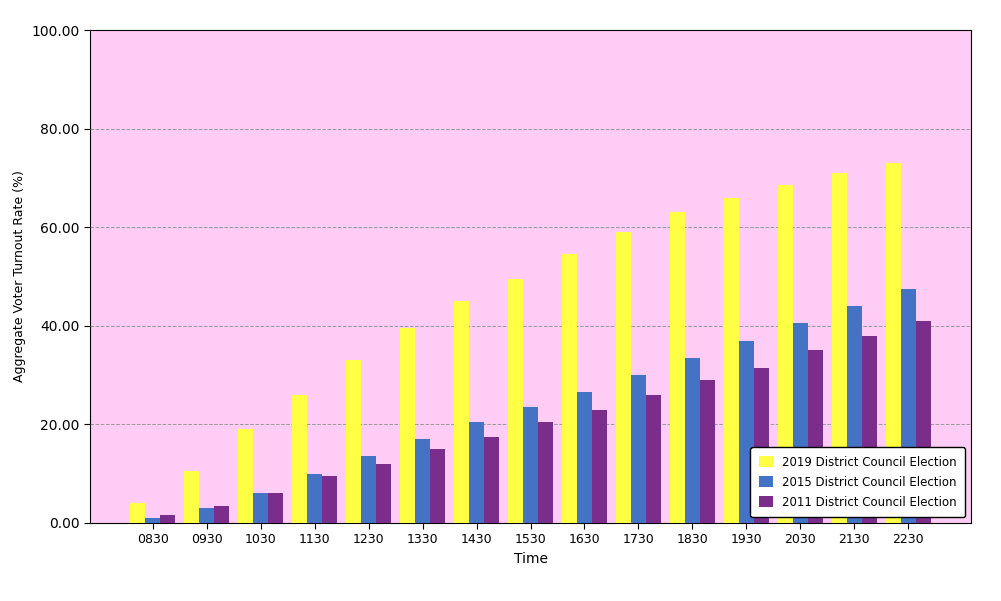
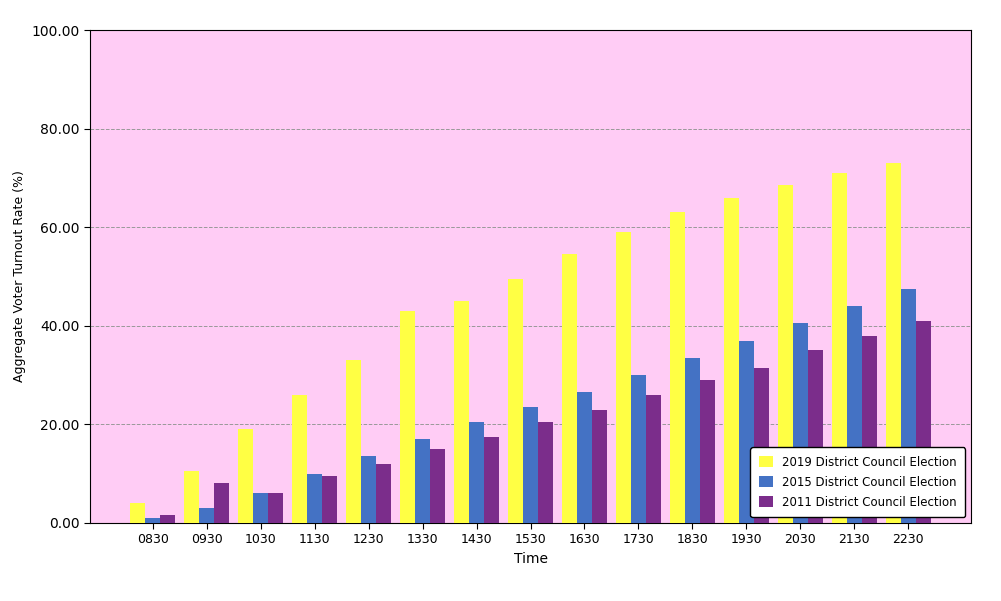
2011 District Council Election/0930: 3.5 -> 8.0
2019 District Council Election/1330: 39.5 -> 43.0
